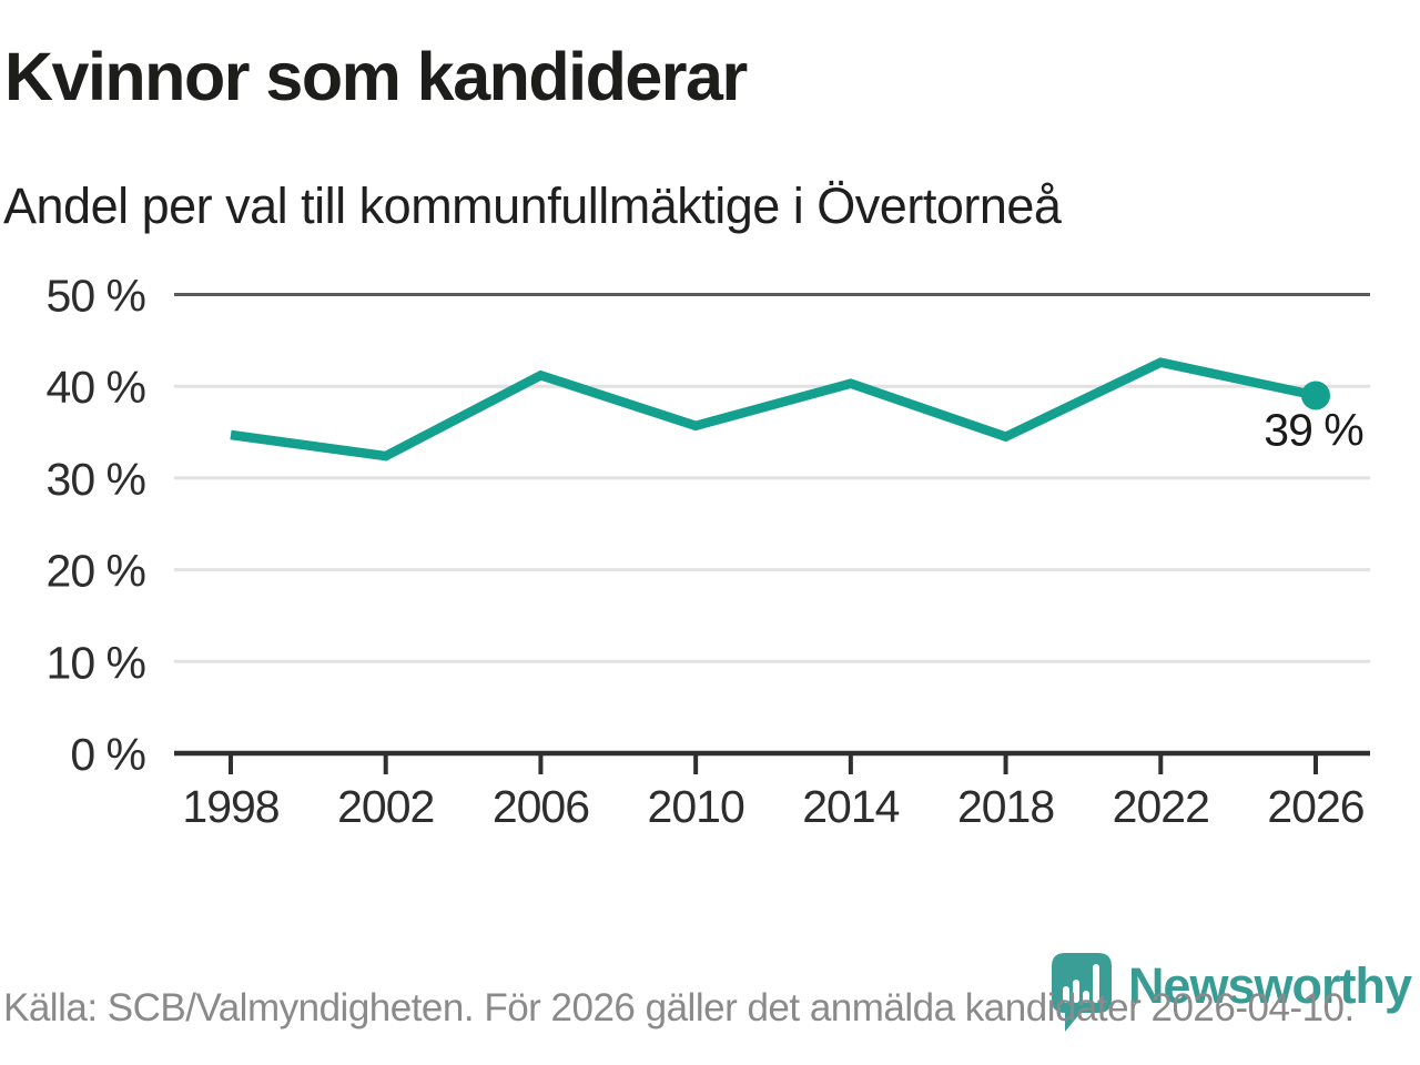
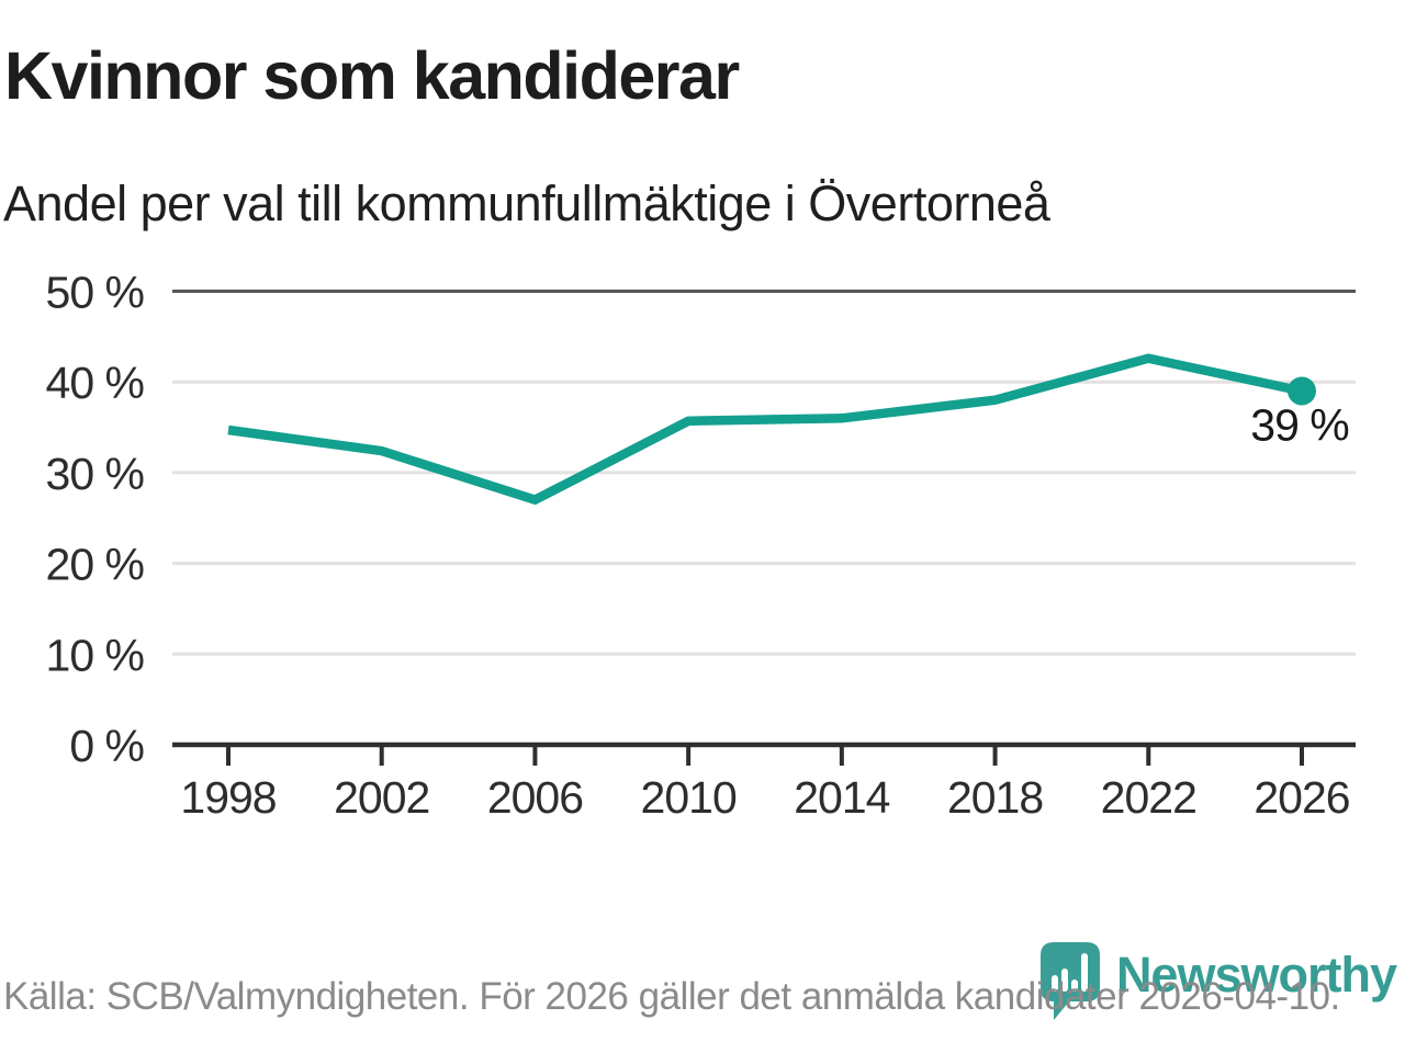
2006: 41% -> 27%
2014: 40% -> 36%
2018: 34% -> 38%
